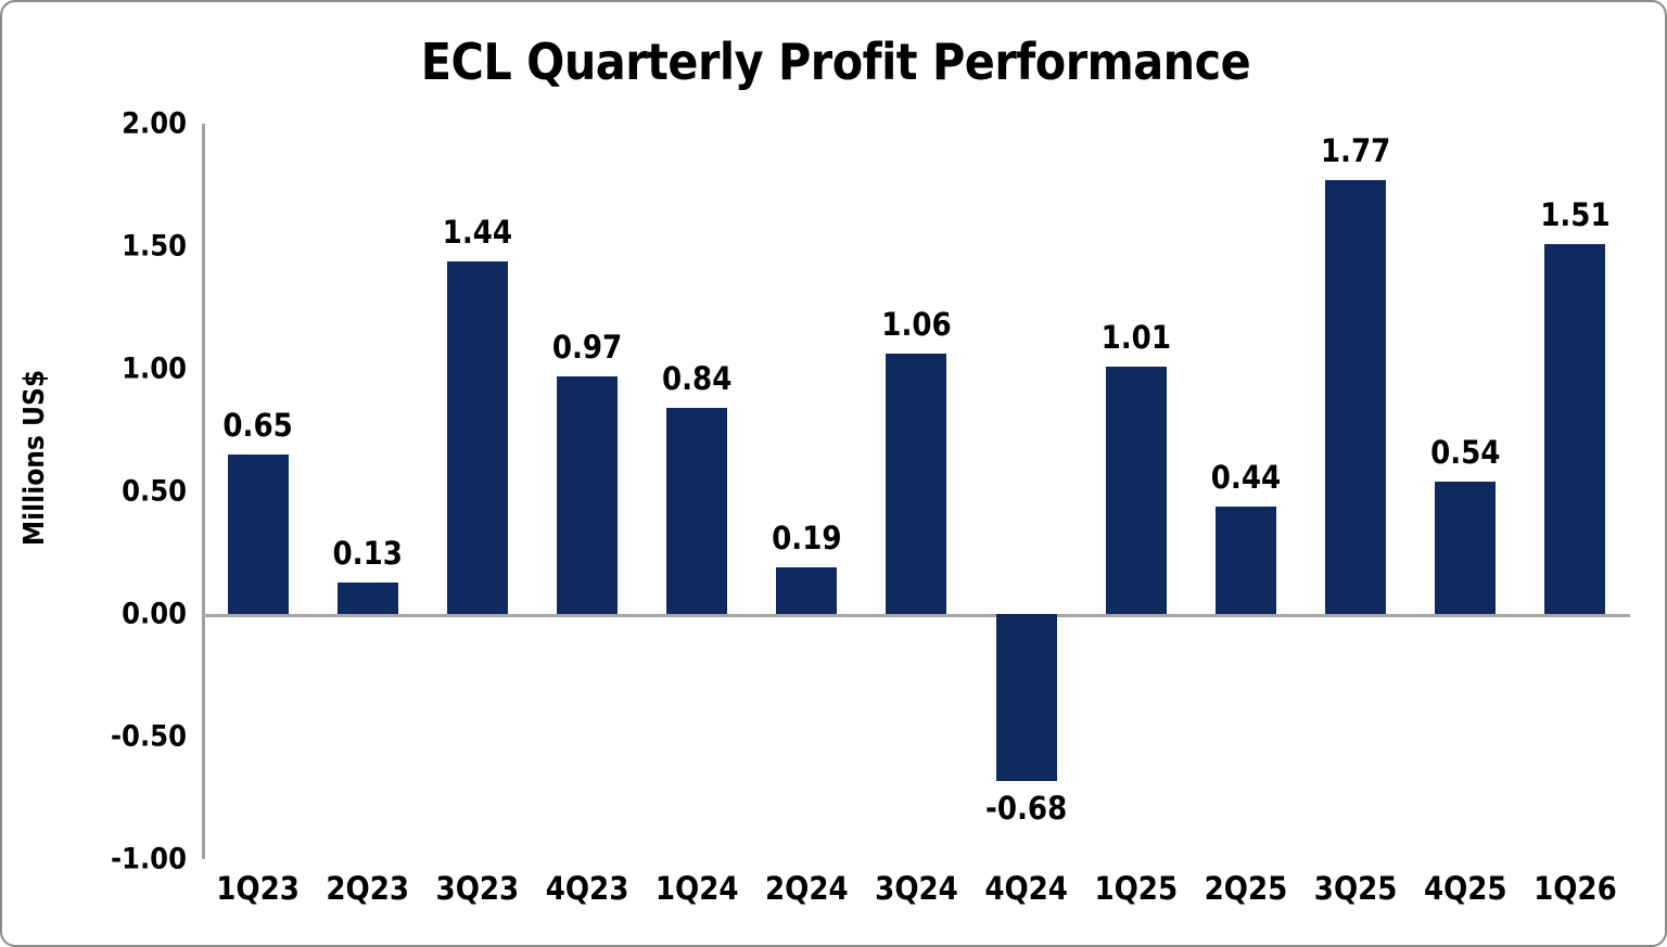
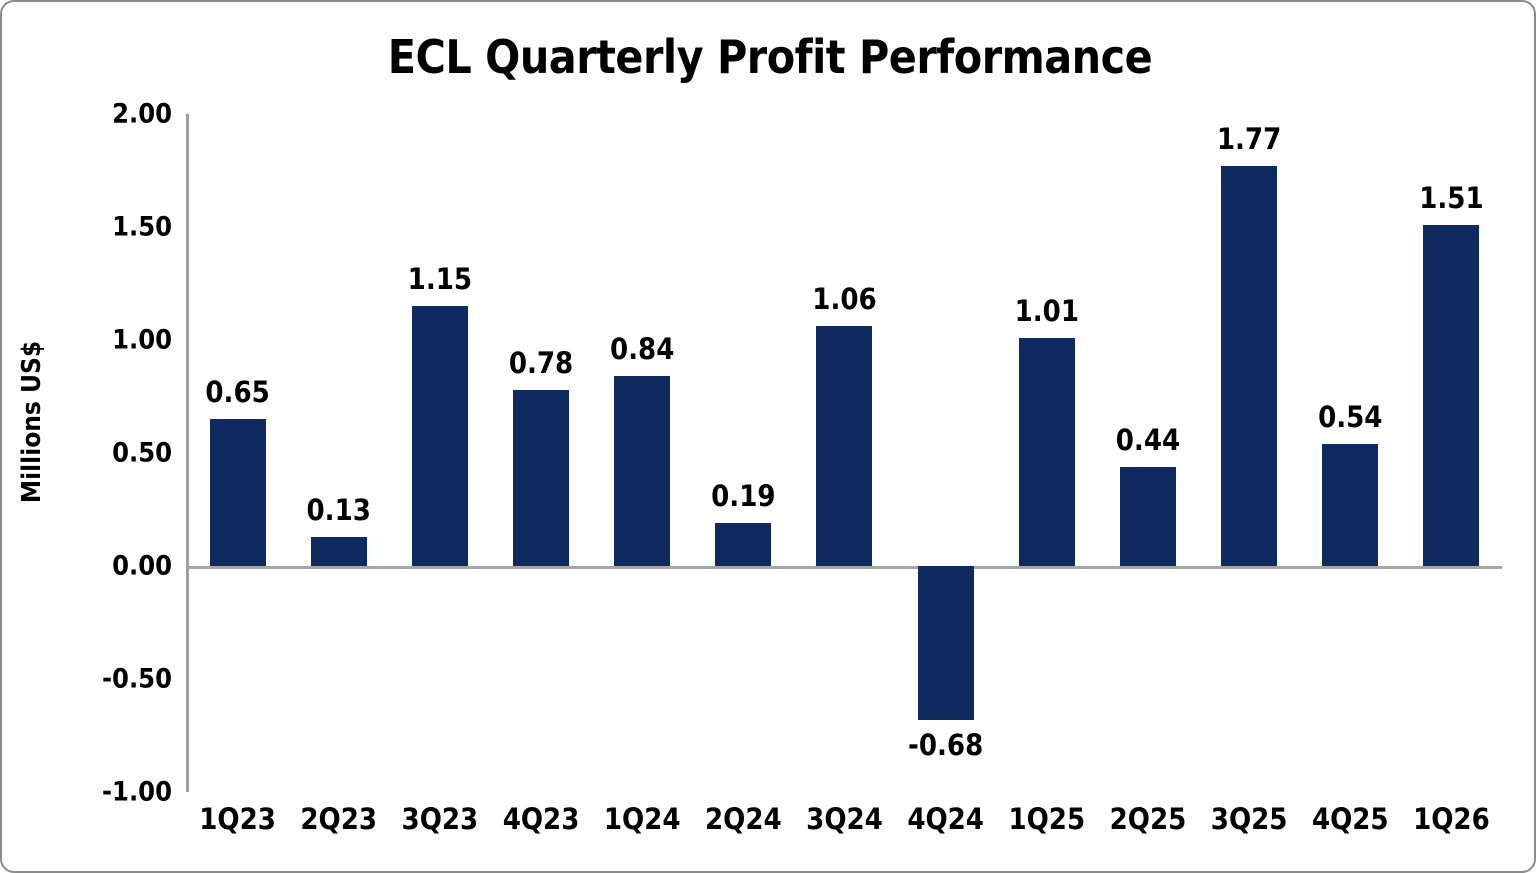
3Q23: 1.44 -> 1.15
4Q23: 0.97 -> 0.78
